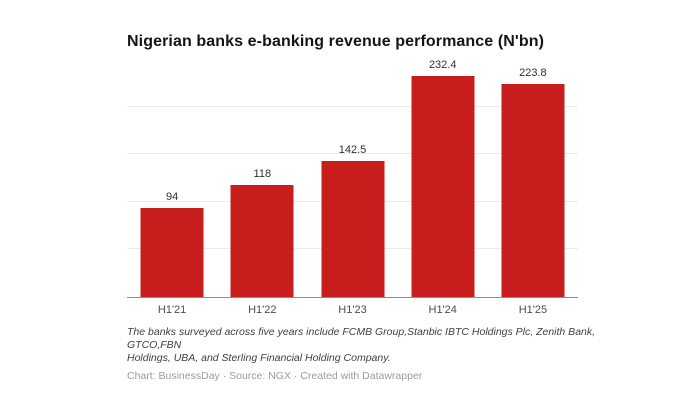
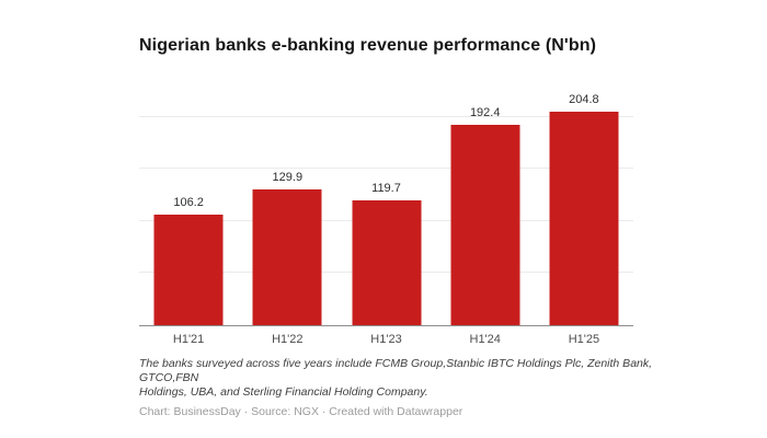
H1'21: 94 -> 106.2
H1'22: 118 -> 129.9
H1'23: 142.5 -> 119.7
H1'24: 232.4 -> 192.4
H1'25: 223.8 -> 204.8
